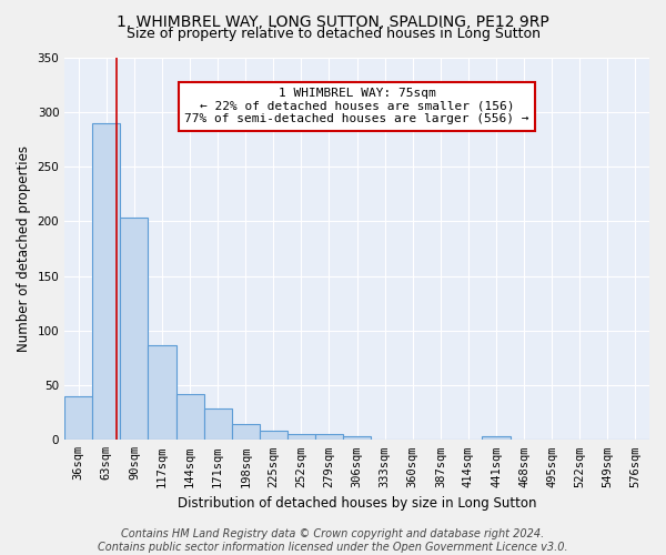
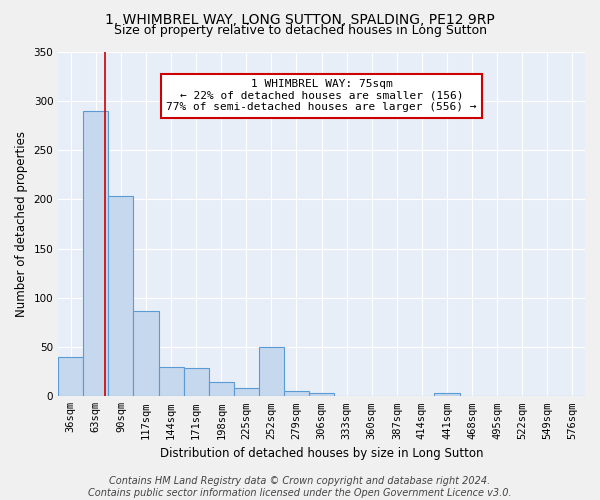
144sqm: 42 -> 30
252sqm: 5 -> 50
